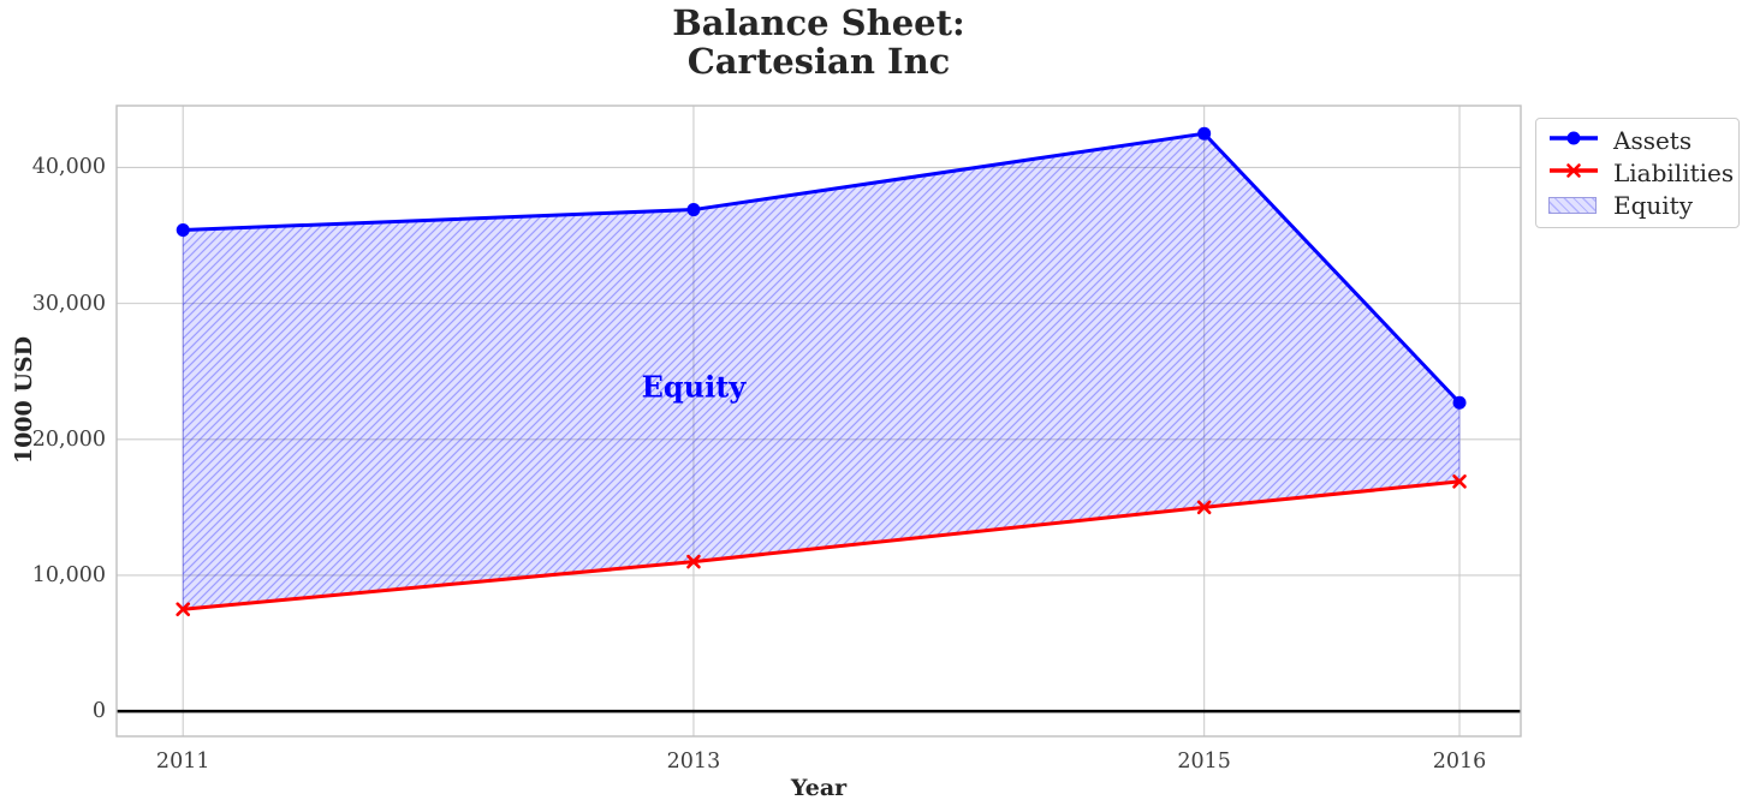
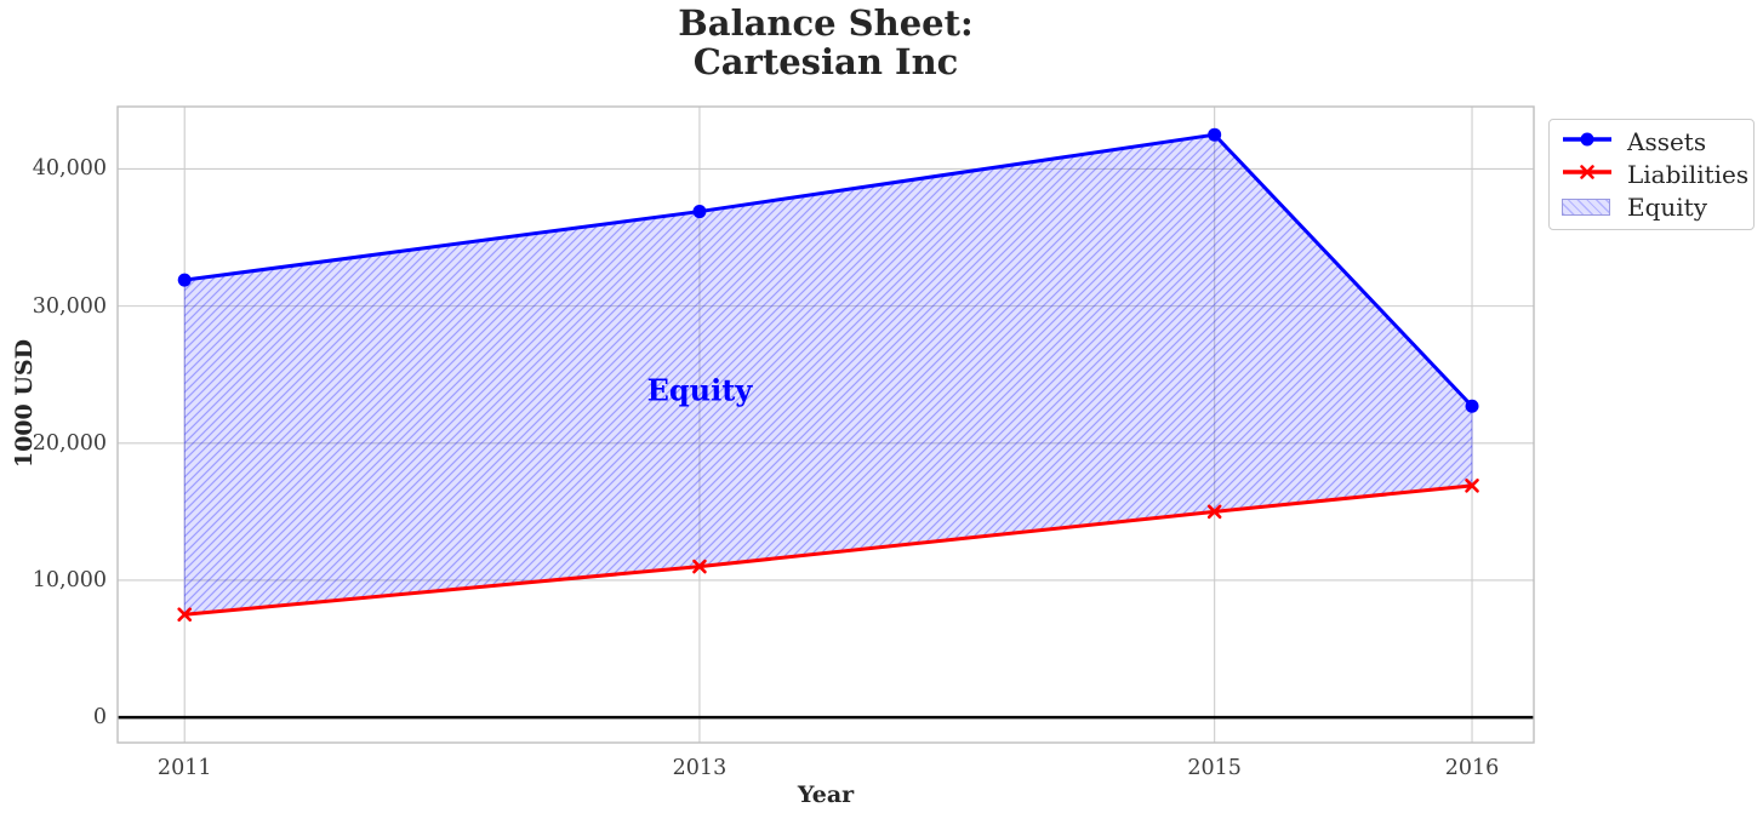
Assets/2011: 35400 -> 31900
